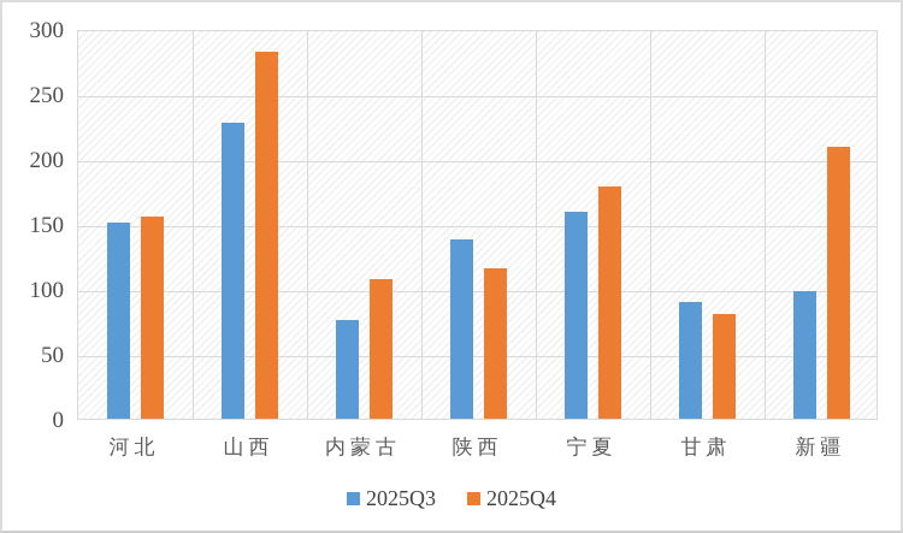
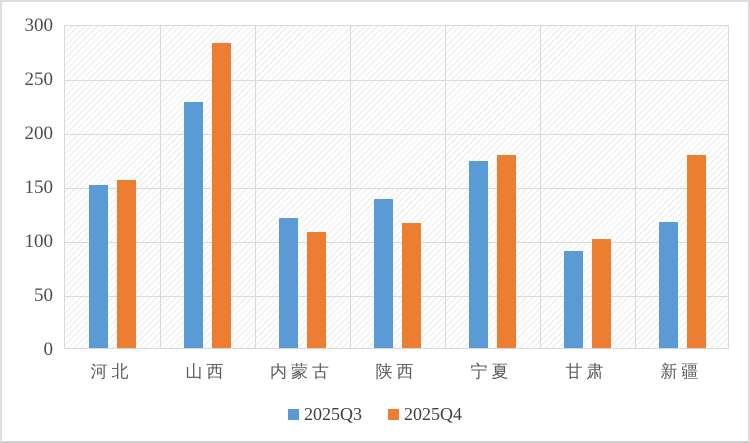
2025Q3/内蒙古: 76 -> 120
2025Q3/宁夏: 159 -> 173
2025Q4/甘肃: 81 -> 101
2025Q3/新疆: 98 -> 117
2025Q4/新疆: 209 -> 179
